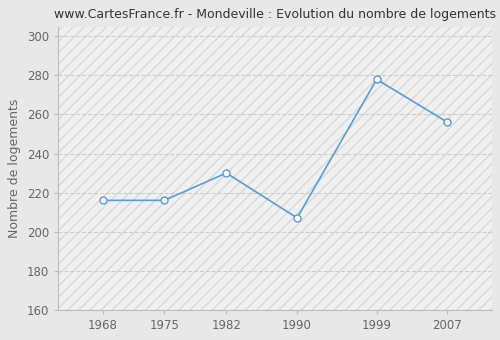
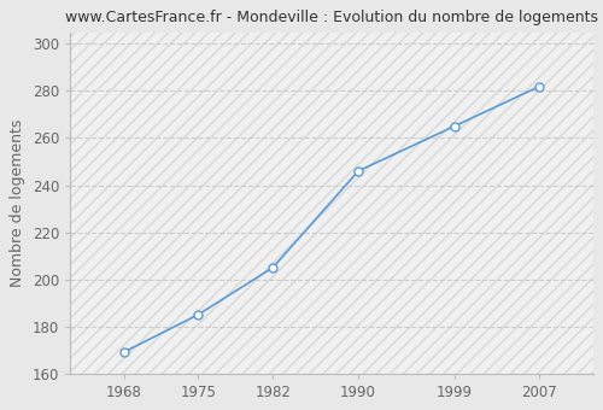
1968: 216 -> 169
1975: 216 -> 185
1982: 230 -> 205
1990: 207 -> 246
1999: 278 -> 265
2007: 256 -> 282
